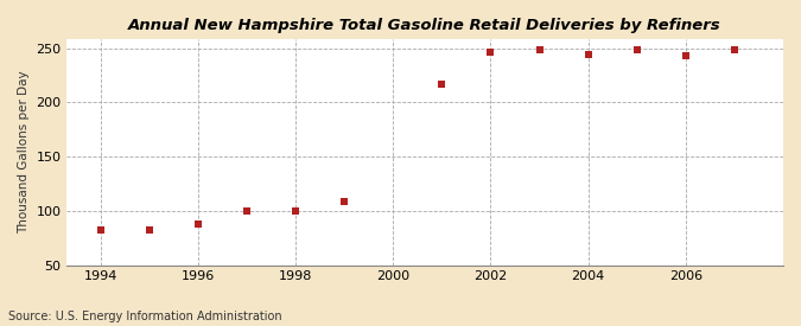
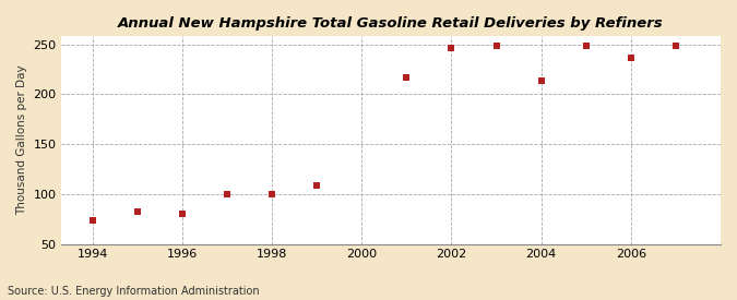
1994: 83 -> 74
1996: 88 -> 80
2004: 244 -> 214
2006: 243 -> 236
